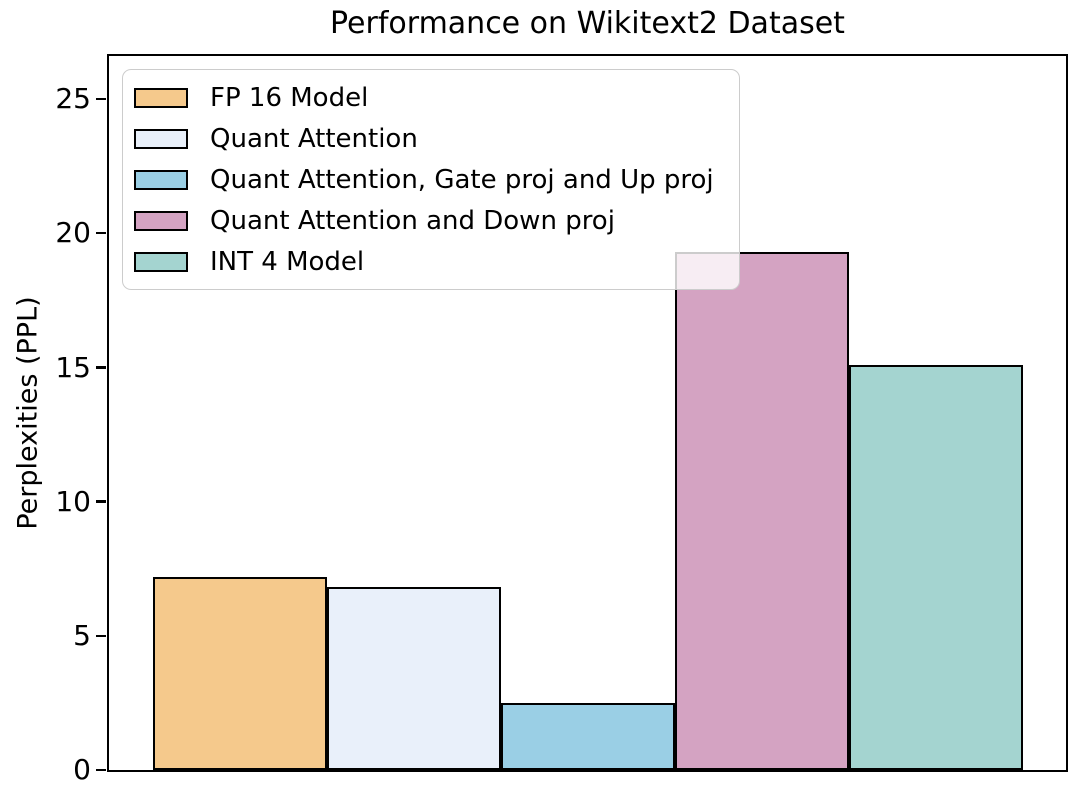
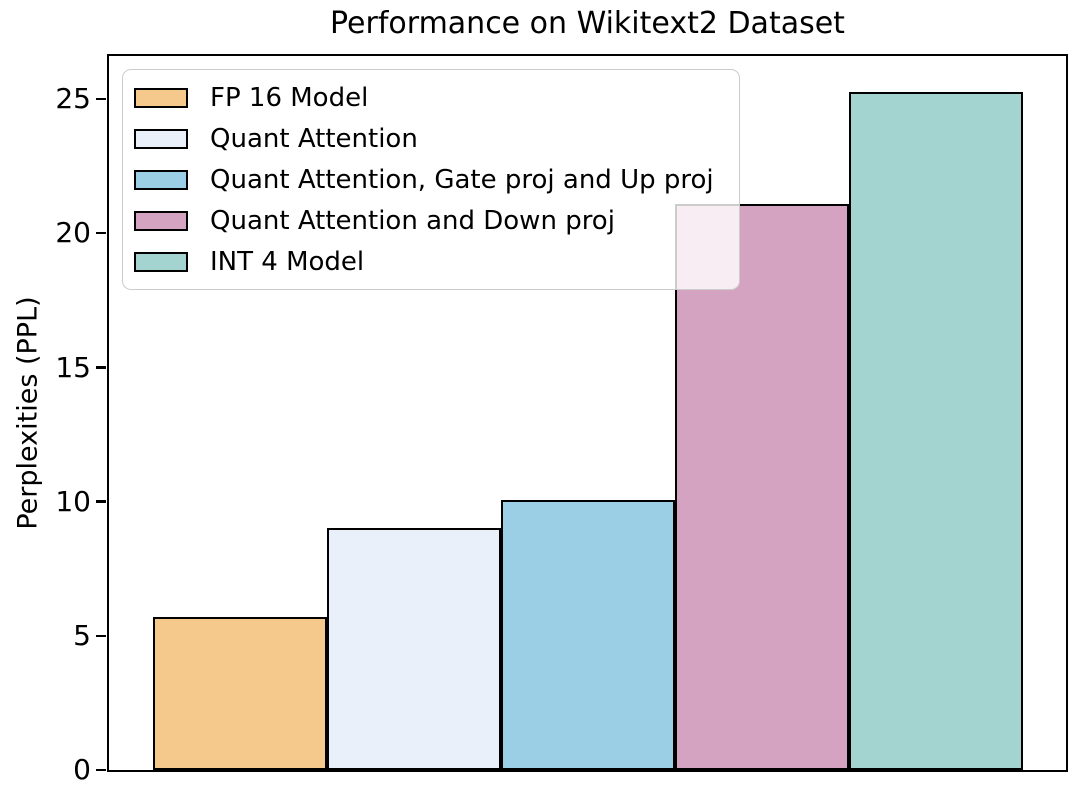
FP 16 Model: 7.2 -> 5.7
Quant Attention: 6.8 -> 9.0
Quant Attention, Gate proj and Up proj: 2.5 -> 10.1
Quant Attention and Down proj: 19.3 -> 21.1
INT 4 Model: 15.1 -> 25.2
